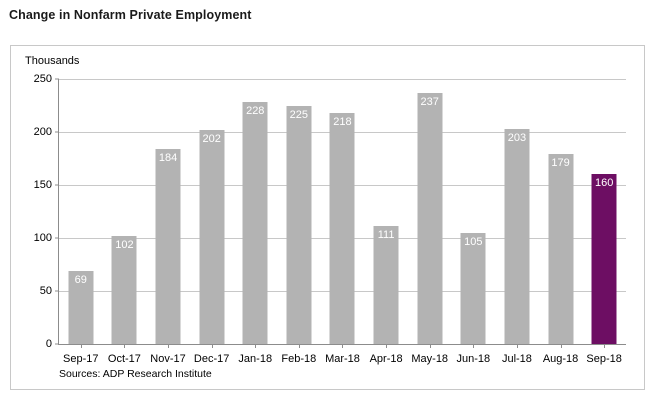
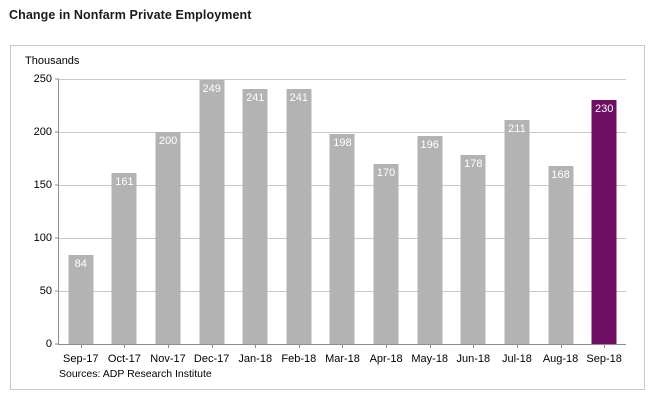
Sep-17: 69 -> 84
Oct-17: 102 -> 161
Nov-17: 184 -> 200
Dec-17: 202 -> 249
Jan-18: 228 -> 241
Feb-18: 225 -> 241
Mar-18: 218 -> 198
Apr-18: 111 -> 170
May-18: 237 -> 196
Jun-18: 105 -> 178
Jul-18: 203 -> 211
Aug-18: 179 -> 168
Sep-18: 160 -> 230
